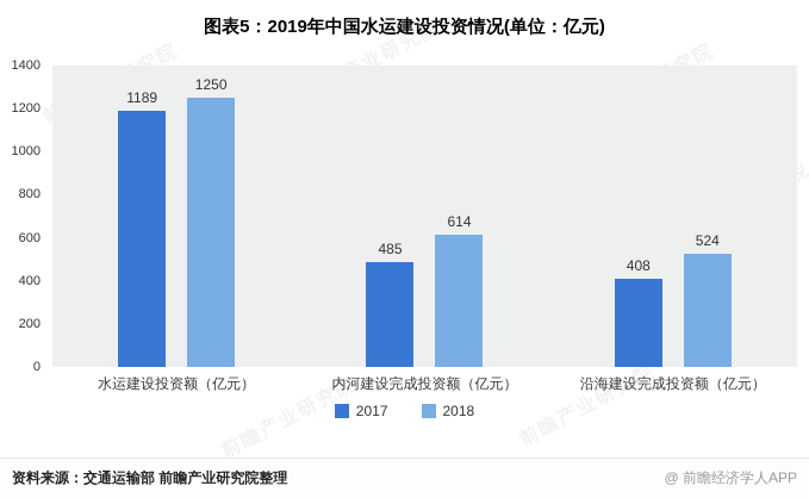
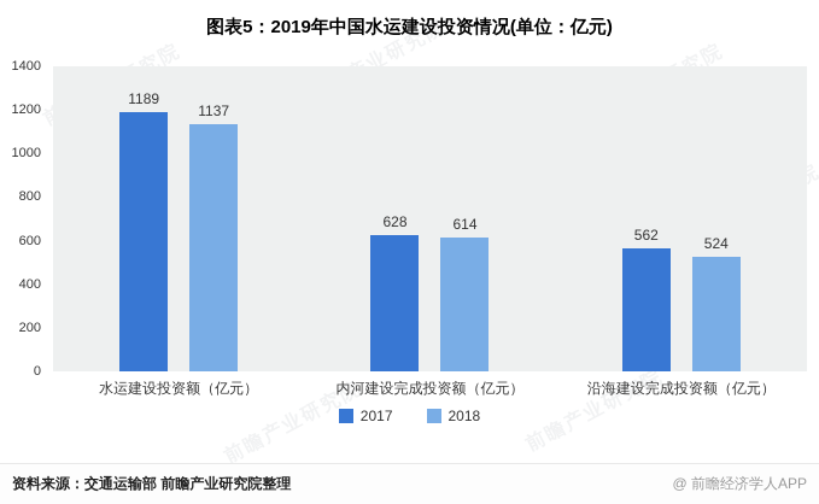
2018/水运建设投资额（亿元）: 1250 -> 1137
2017/内河建设完成投资额（亿元）: 485 -> 628
2017/沿海建设完成投资额（亿元）: 408 -> 562
